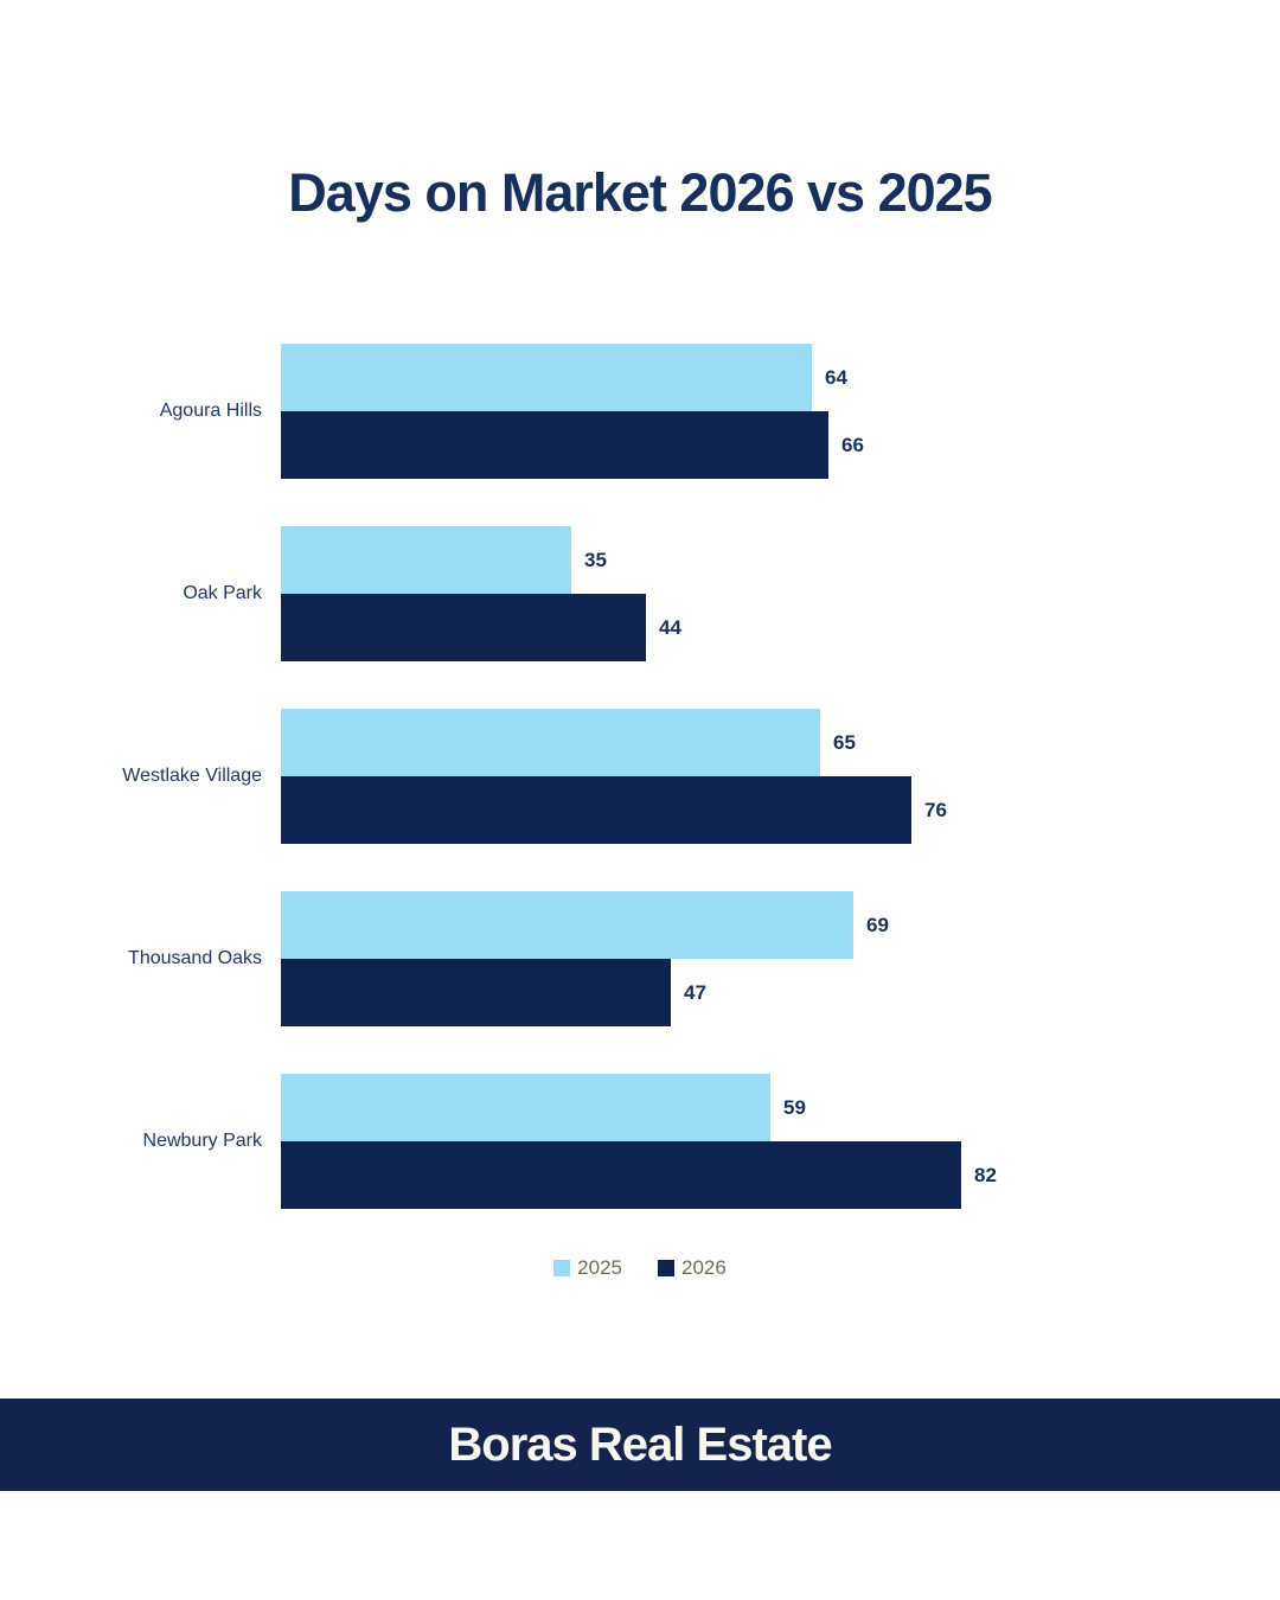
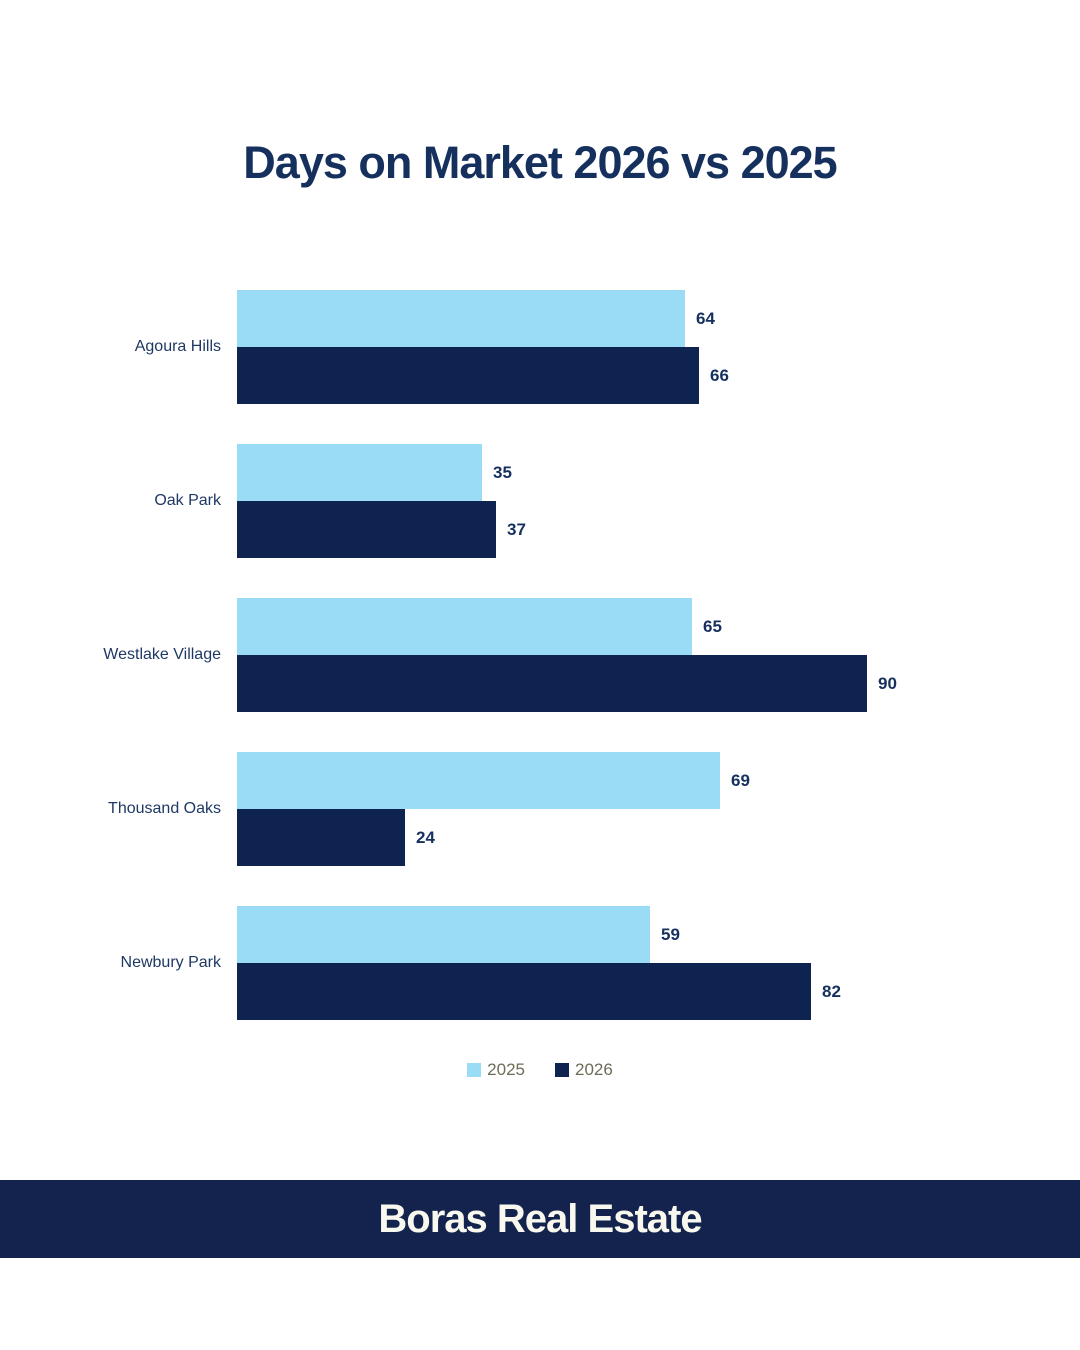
2026/Oak Park: 44 -> 37
2026/Westlake Village: 76 -> 90
2026/Thousand Oaks: 47 -> 24
